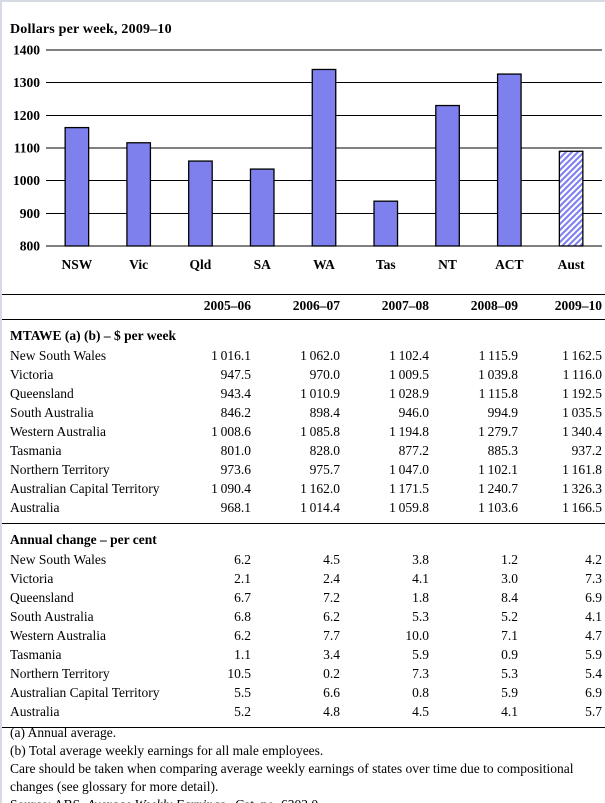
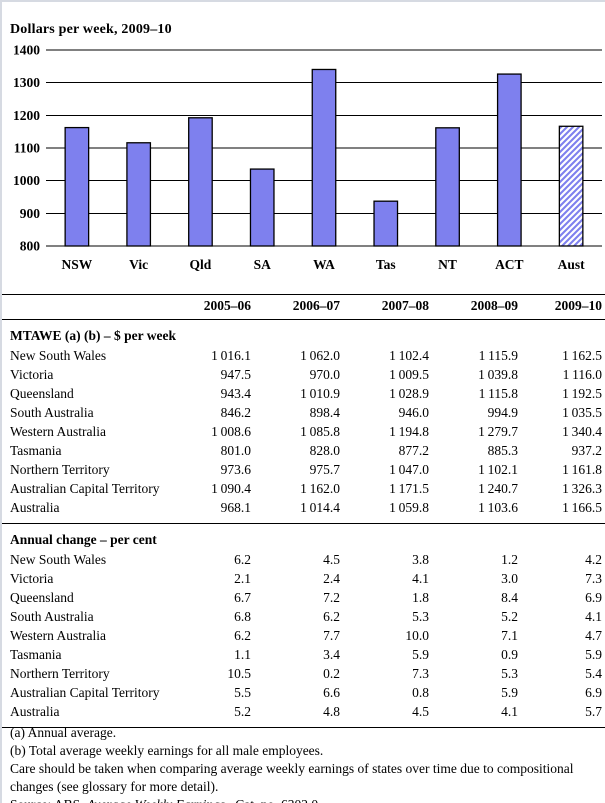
Qld: 1060 -> 1190
NT: 1230 -> 1160
Aust: 1090 -> 1170
